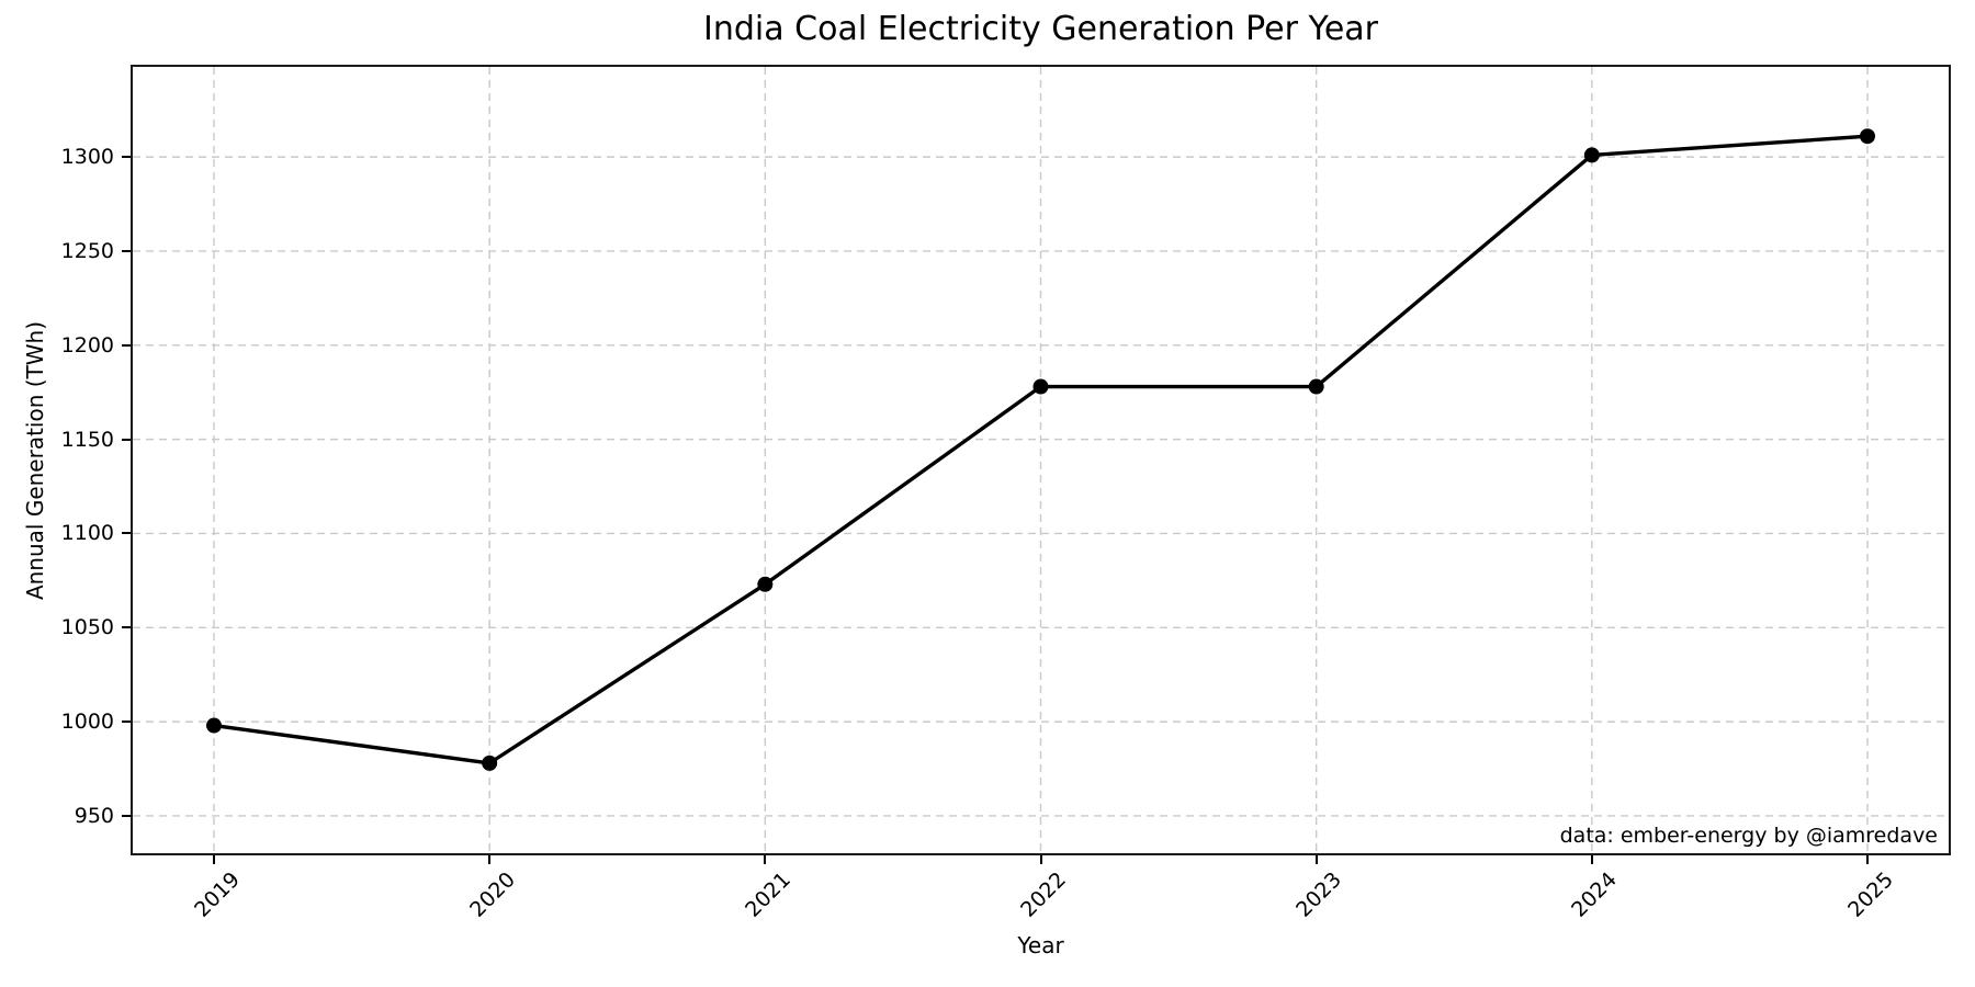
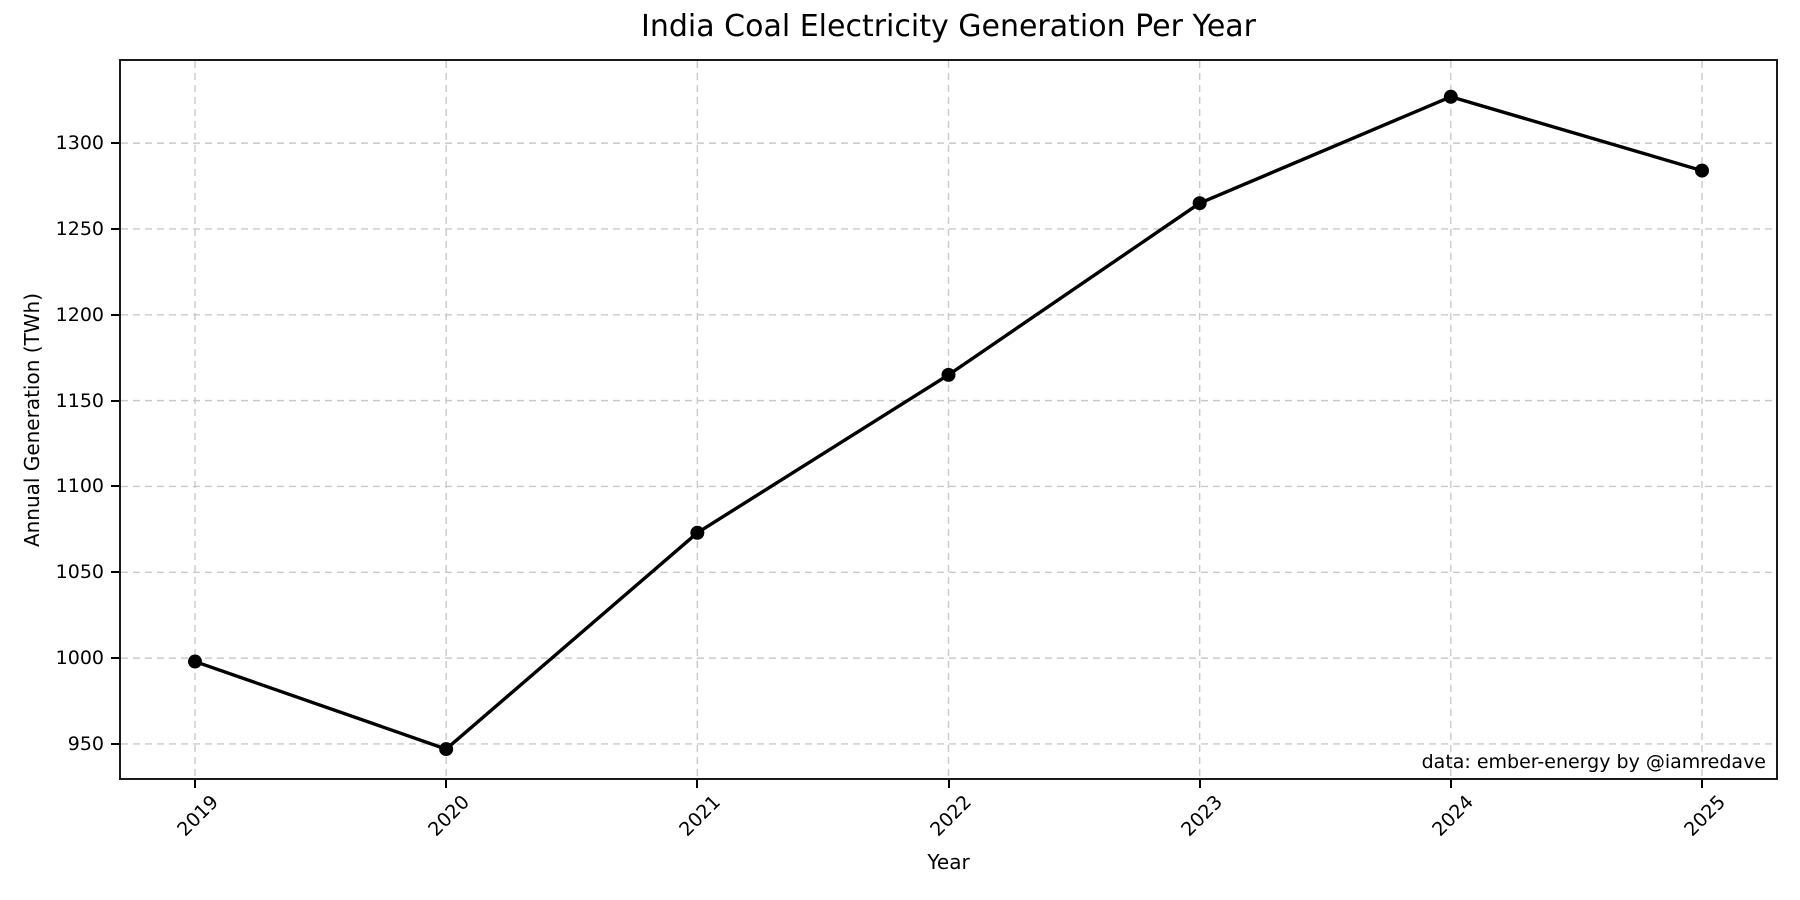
2020: 978 -> 947
2022: 1178 -> 1165
2023: 1178 -> 1265
2024: 1301 -> 1327
2025: 1311 -> 1284
